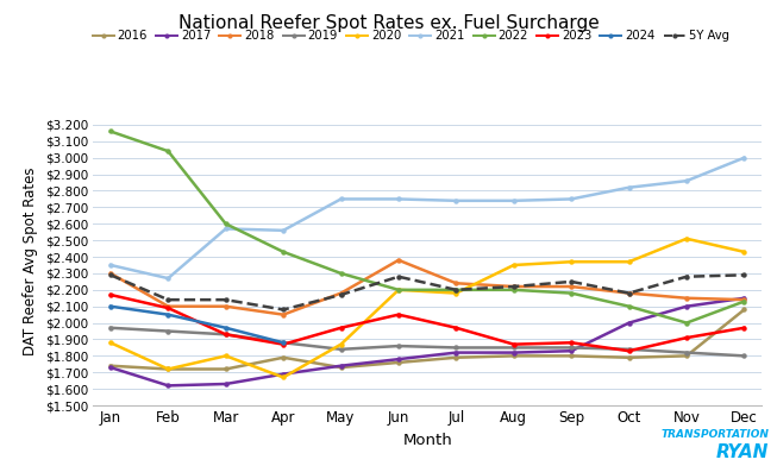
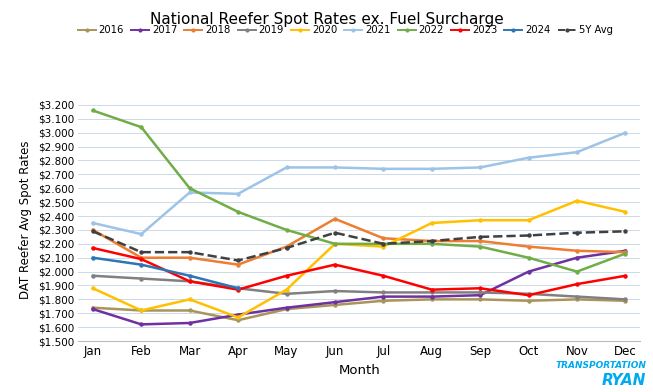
2016/Apr: $1.79 -> $1.65
5Y Avg/Oct: $2.18 -> $2.26
2016/Dec: $2.08 -> $1.79
